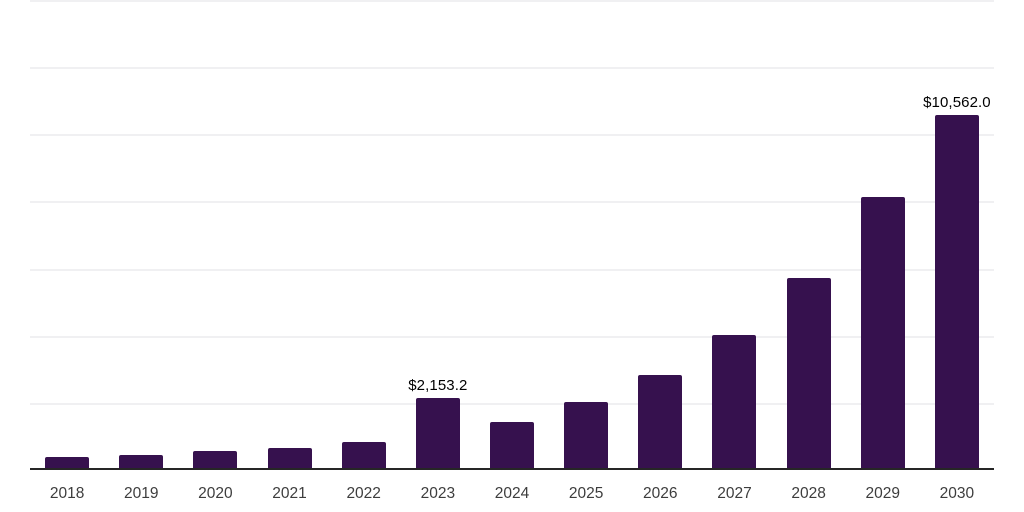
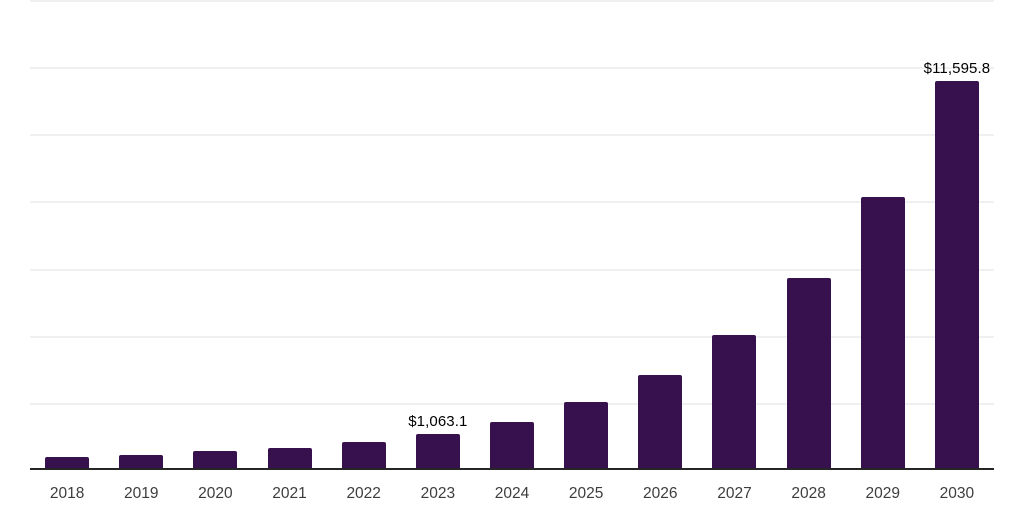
2023: $2,153.2 -> $1,063.1
2030: $10,562.0 -> $11,595.8
